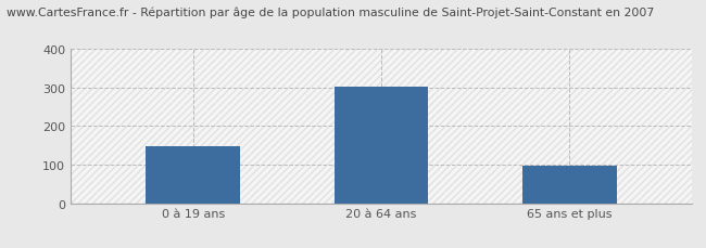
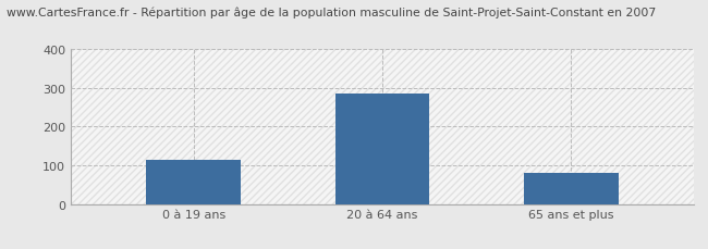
0 à 19 ans: 148 -> 115
20 à 64 ans: 302 -> 285
65 ans et plus: 98 -> 80
